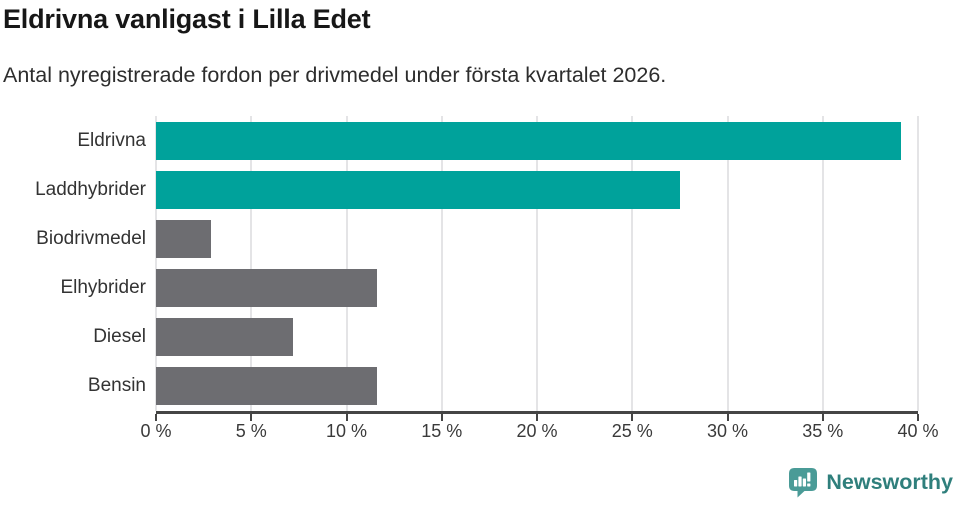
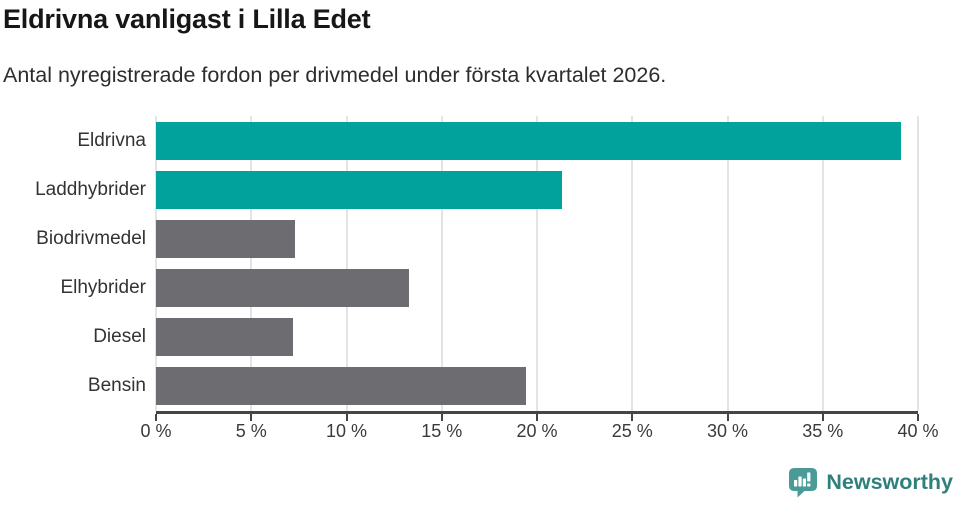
Laddhybrider: 27.5% -> 21.3%
Biodrivmedel: 2.9% -> 7.3%
Elhybrider: 11.6% -> 13.3%
Bensin: 11.6% -> 19.4%
